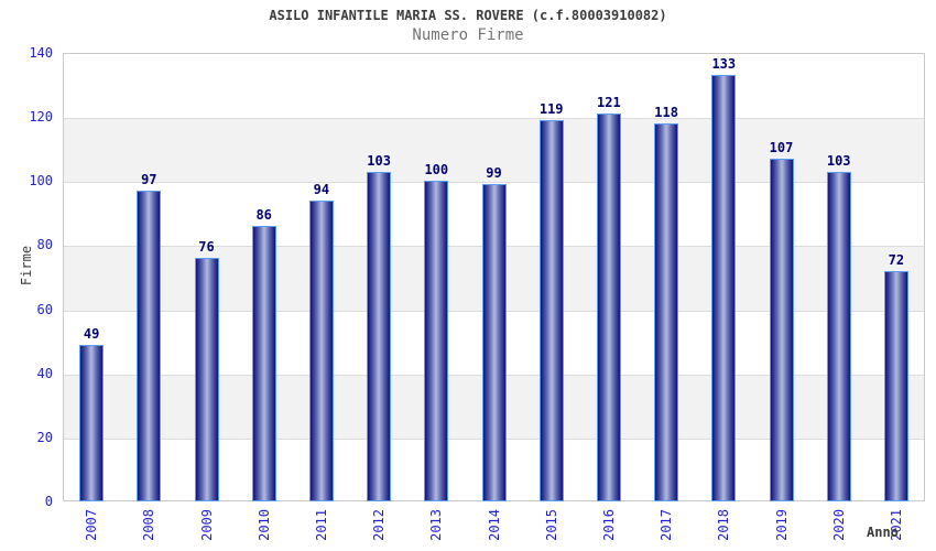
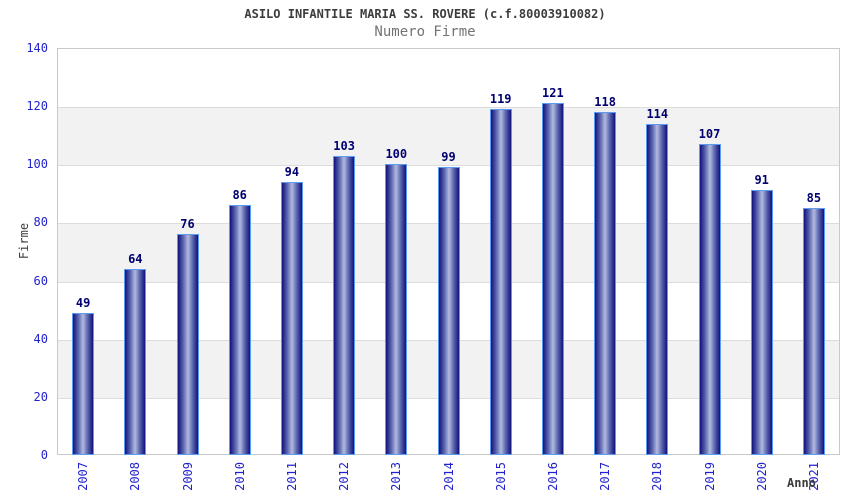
2008: 97 -> 64
2018: 133 -> 114
2020: 103 -> 91
2021: 72 -> 85
